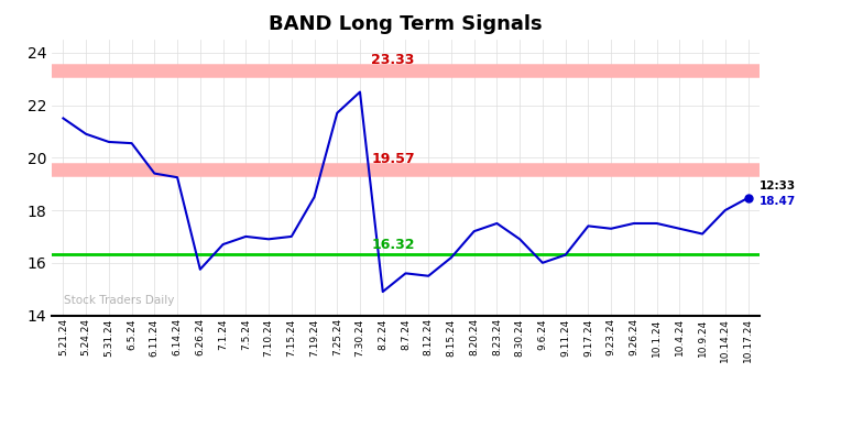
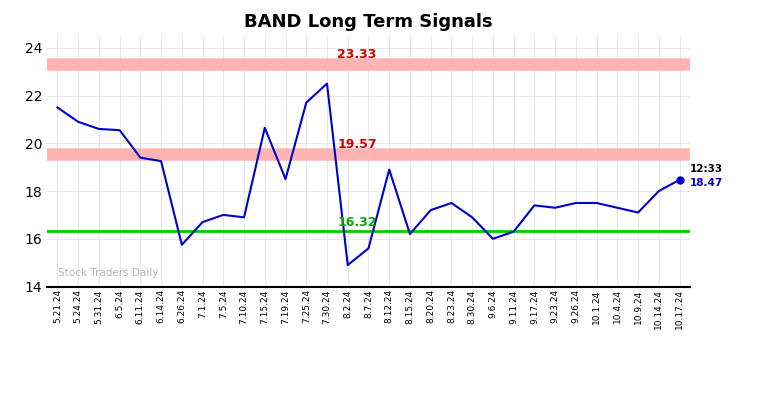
7.15.24: 17.00 -> 20.65
8.12.24: 15.50 -> 18.90
